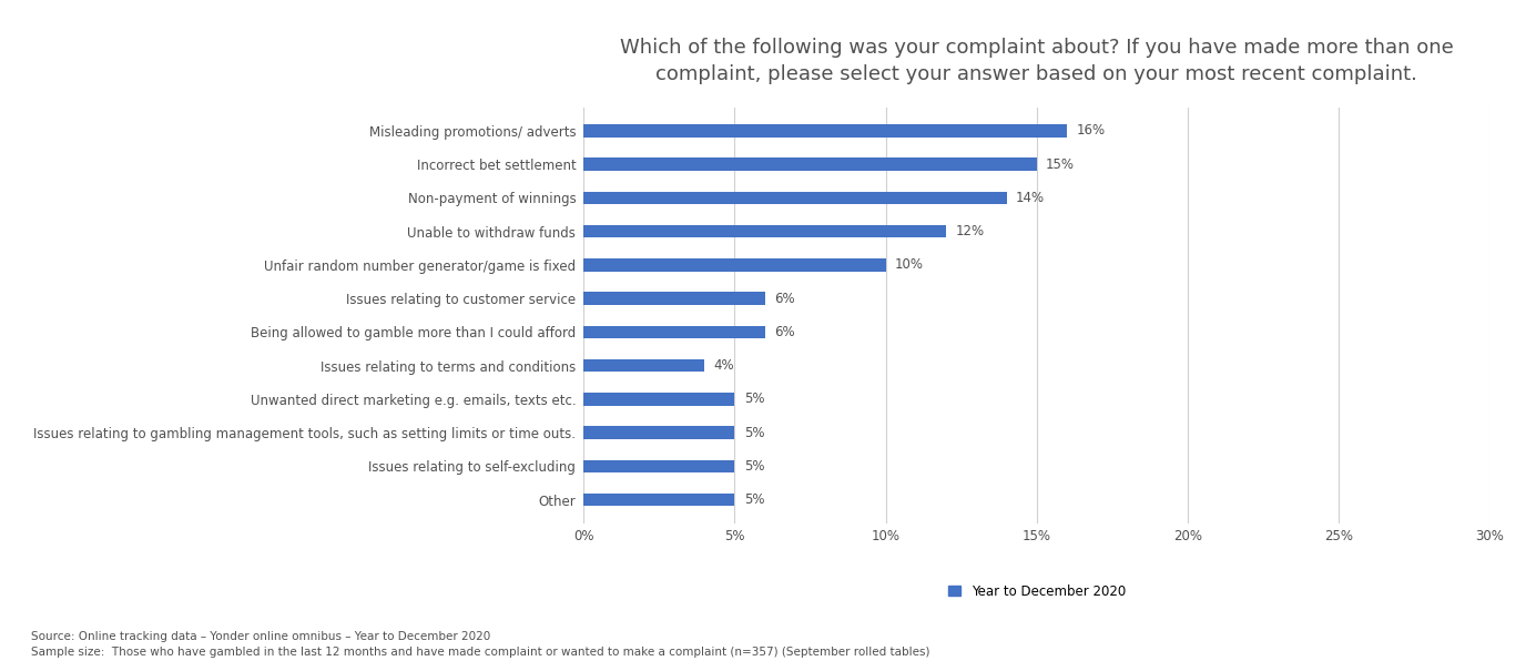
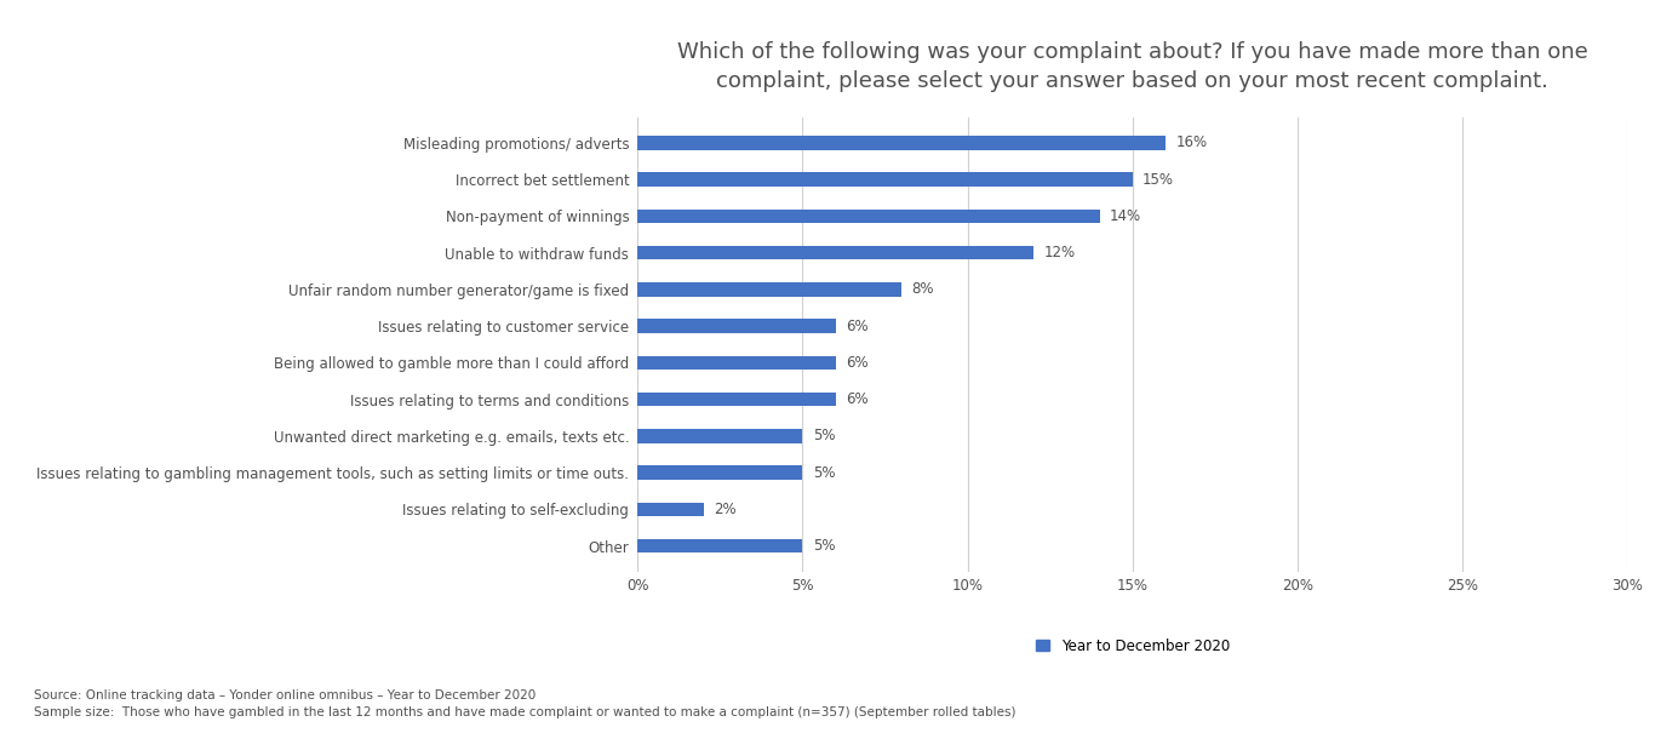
Unfair random number generator/game is fixed: 10% -> 8%
Issues relating to terms and conditions: 4% -> 6%
Issues relating to self-excluding: 5% -> 2%
